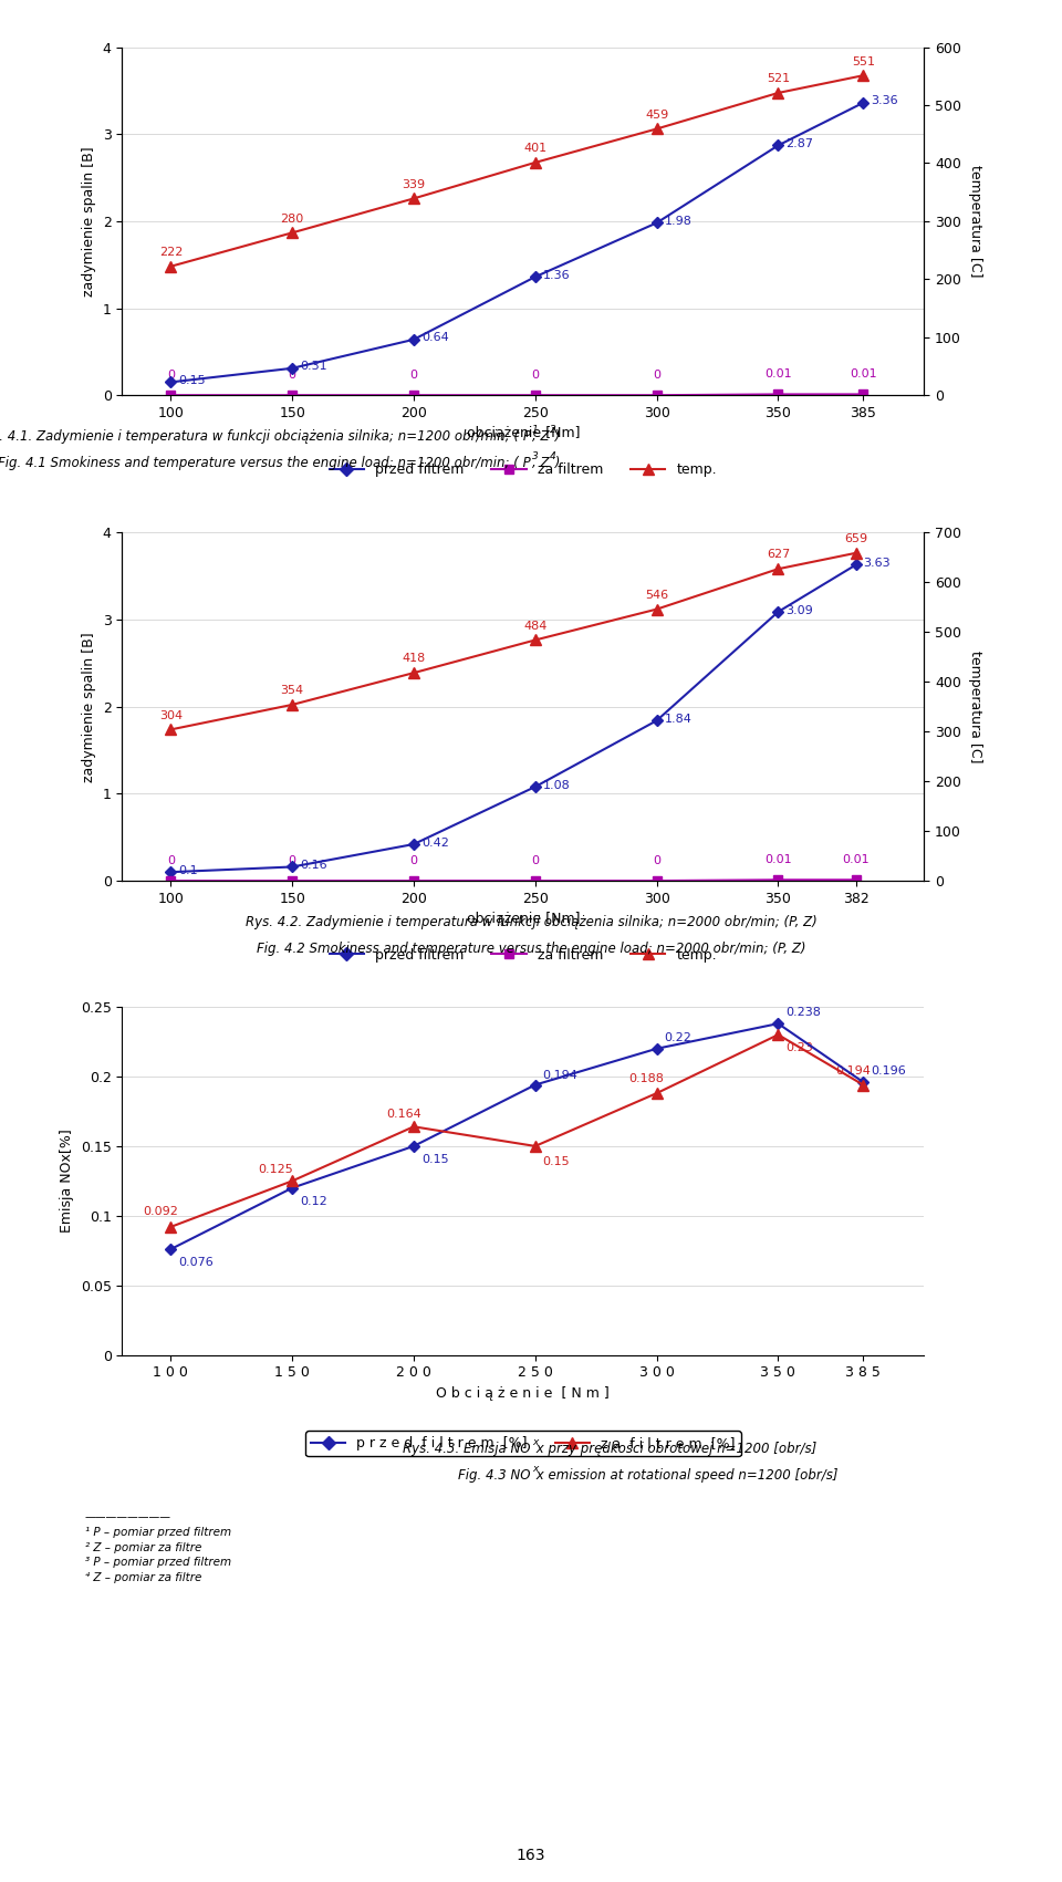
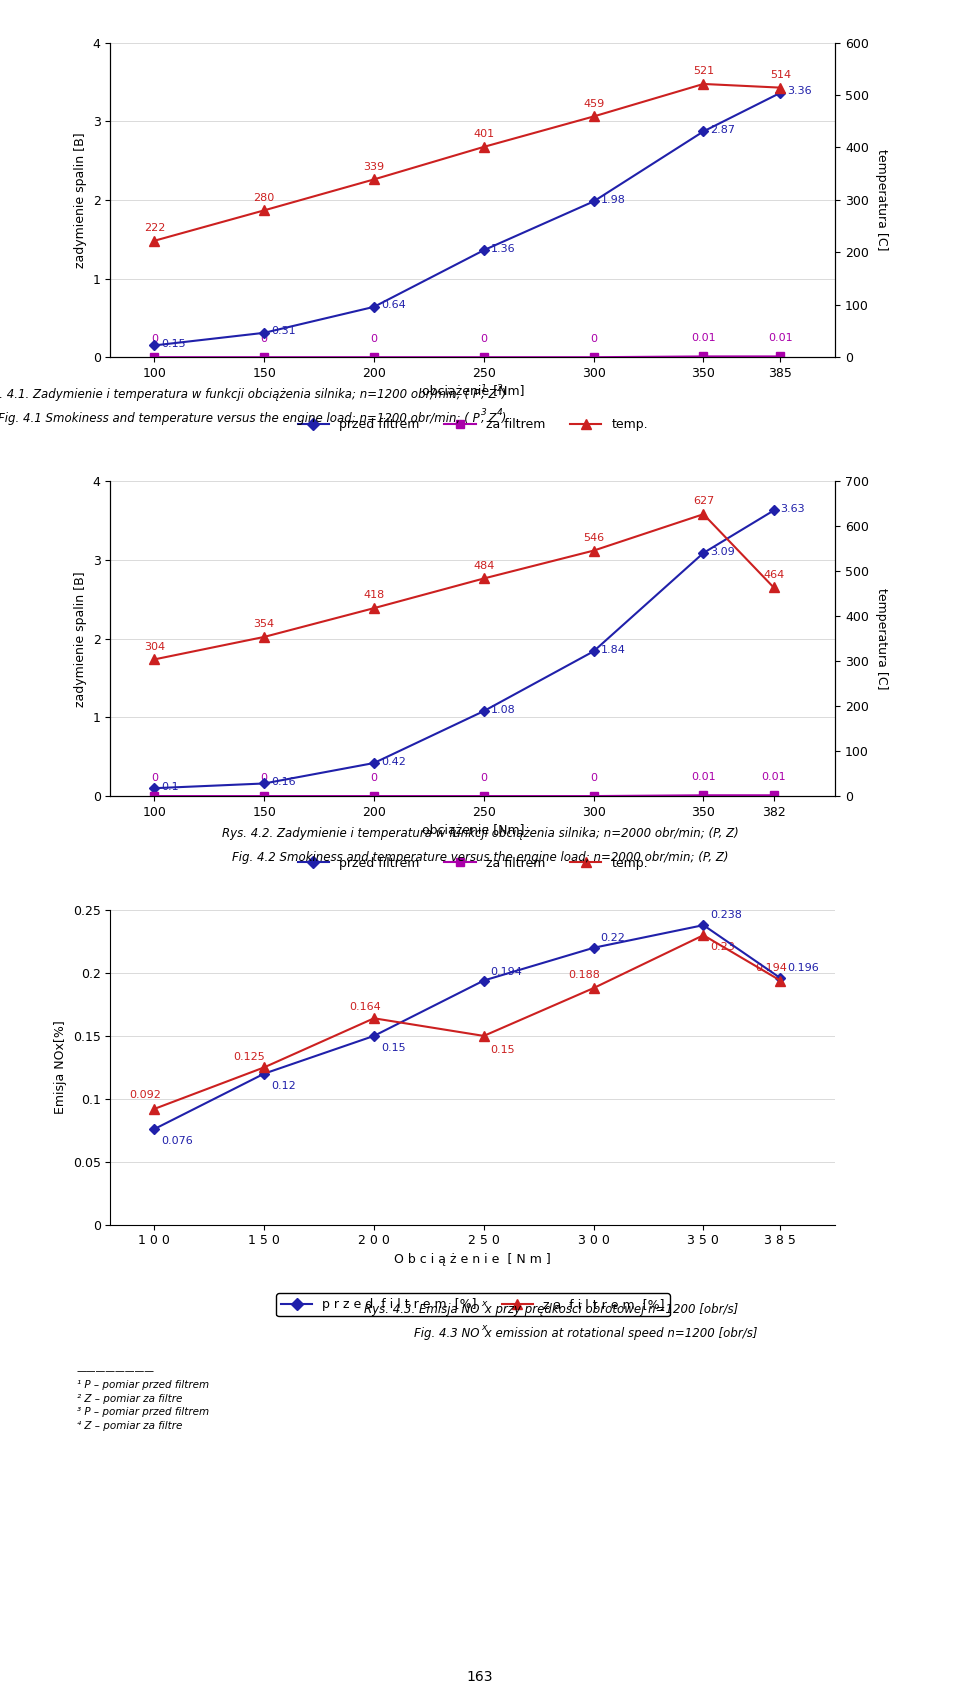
temp./385: 551 -> 514
temp./382: 659 -> 464
